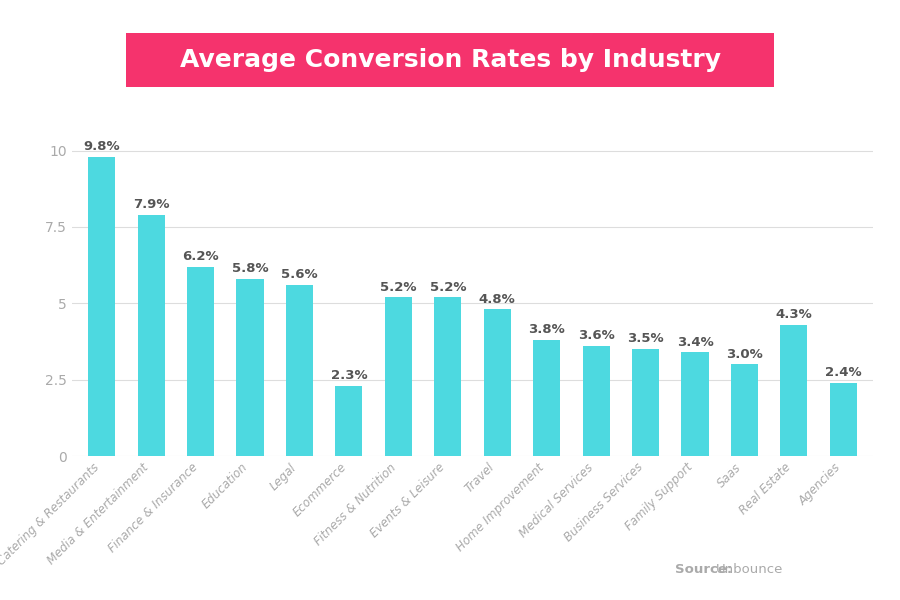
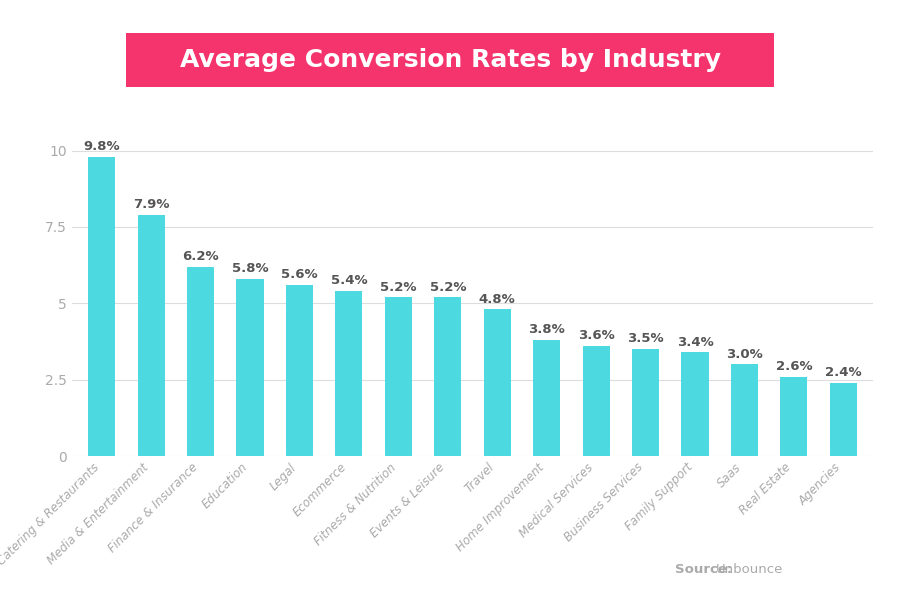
Ecommerce: 2.3% -> 5.4%
Real Estate: 4.3% -> 2.6%
